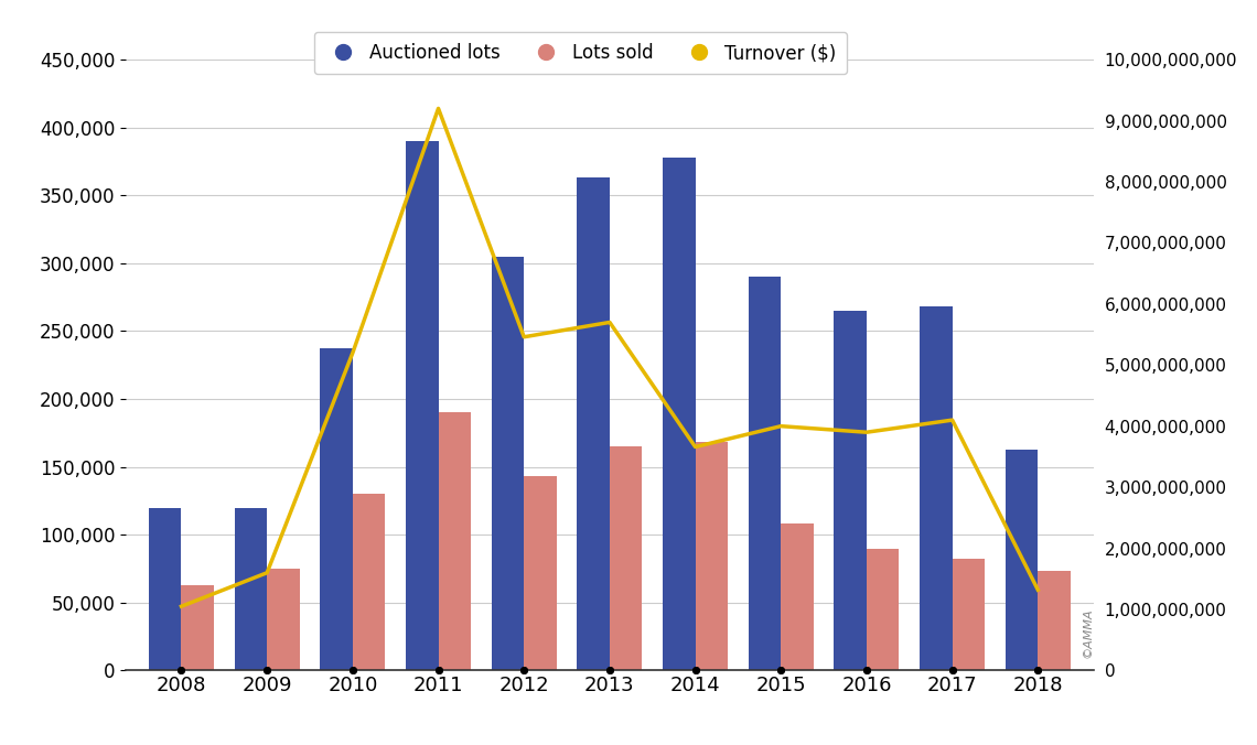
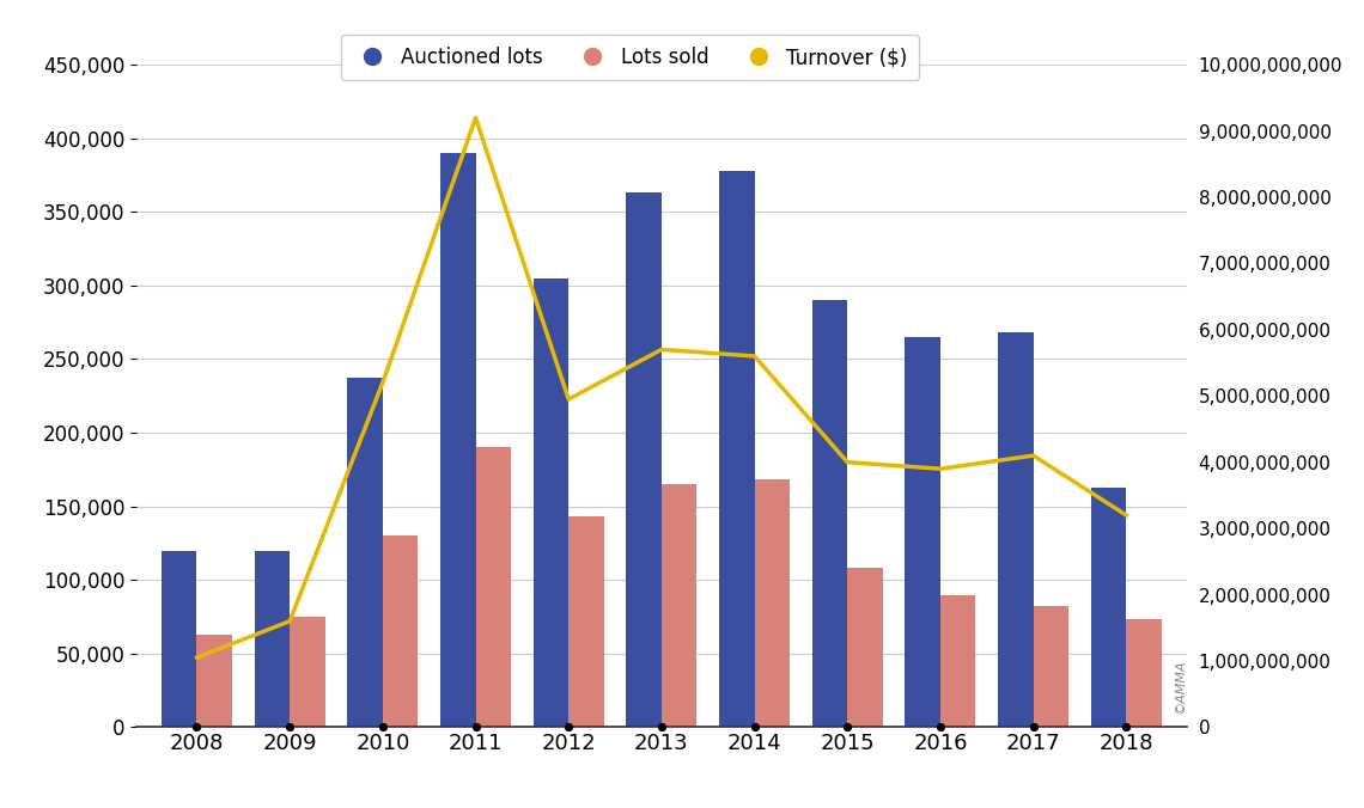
Turnover ($)/2012: 5,460,000,000 -> 4,950,000,000
Turnover ($)/2014: 3,660,000,000 -> 5,600,000,000
Turnover ($)/2018: 1,320,000,000 -> 3,200,000,000
